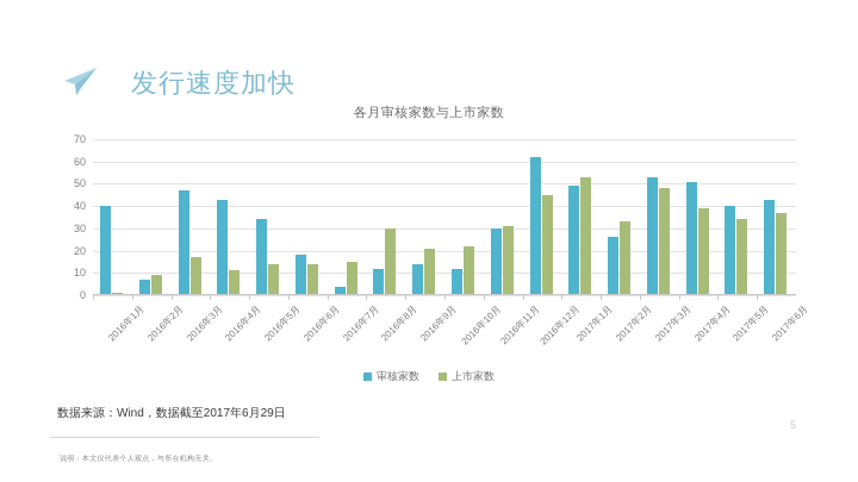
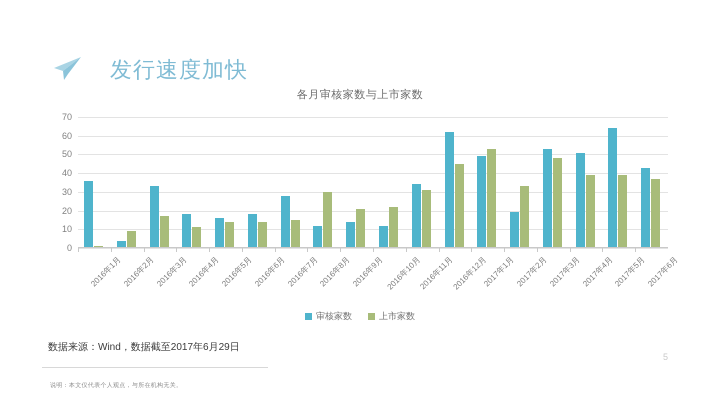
审核家数/2016年1月: 40 -> 36
审核家数/2016年2月: 7 -> 4
审核家数/2016年3月: 47 -> 33
审核家数/2016年4月: 43 -> 18
审核家数/2016年5月: 34 -> 16
审核家数/2016年7月: 4 -> 28
审核家数/2016年11月: 30 -> 34
审核家数/2017年2月: 26 -> 19
审核家数/2017年5月: 40 -> 64
上市家数/2017年5月: 34 -> 39
